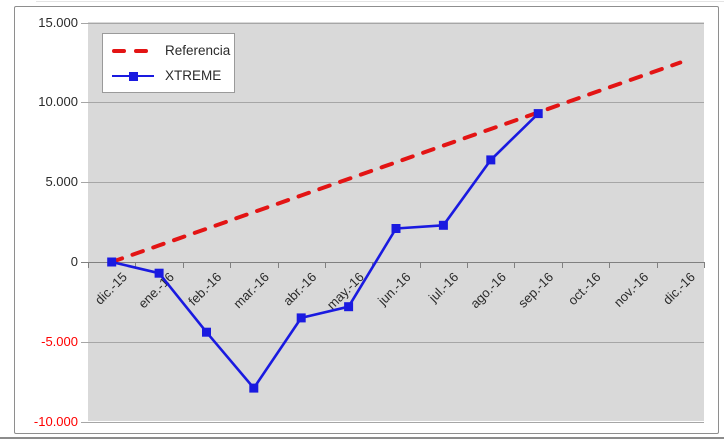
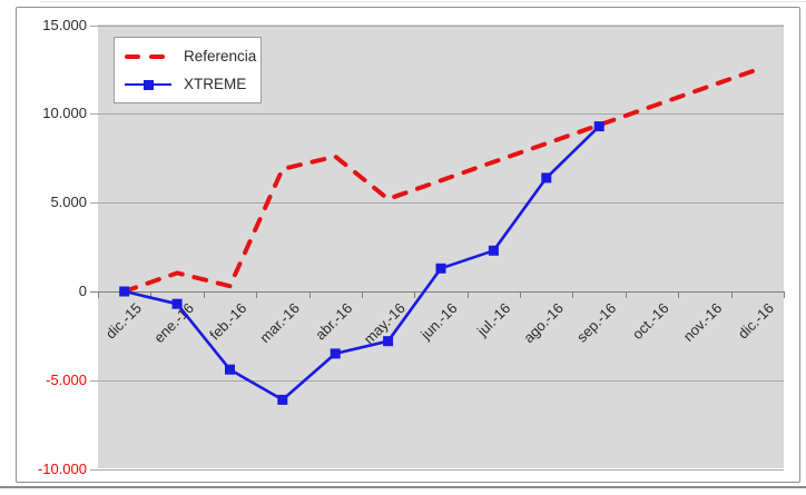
Referencia/feb.-16: 2100 -> 300
Referencia/mar.-16: 3100 -> 6900
XTREME/mar.-16: -7900 -> -6100
Referencia/abr.-16: 4200 -> 7600
XTREME/jun.-16: 2100 -> 1300
